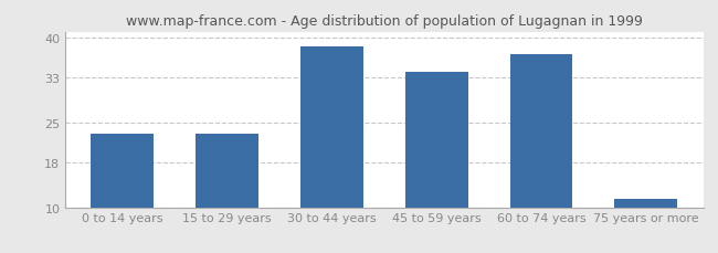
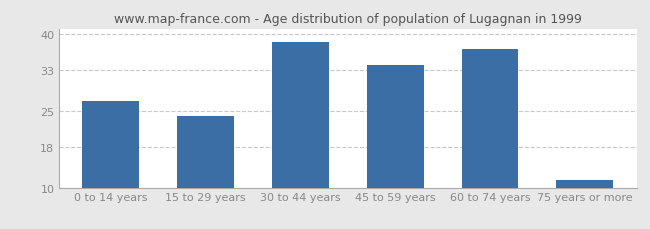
0 to 14 years: 23.0 -> 27.0
15 to 29 years: 23.0 -> 24.0
